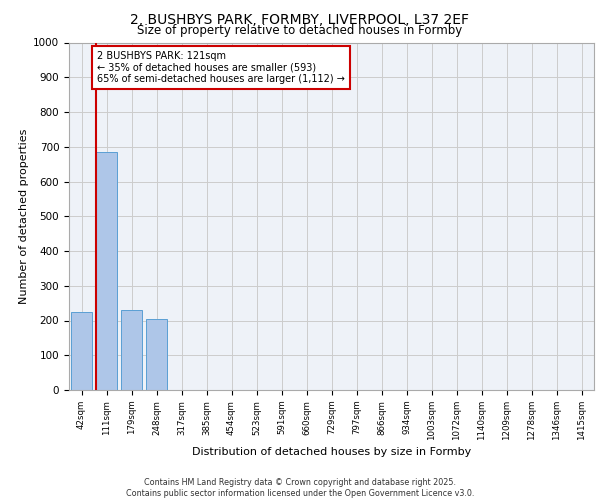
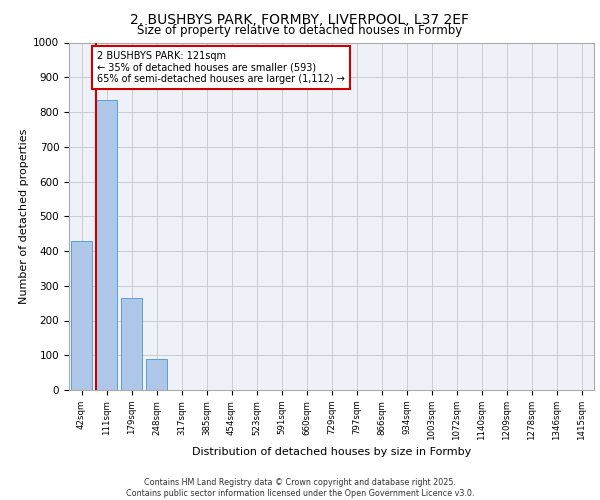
42sqm: 225 -> 430
111sqm: 685 -> 835
179sqm: 230 -> 265
248sqm: 205 -> 90
